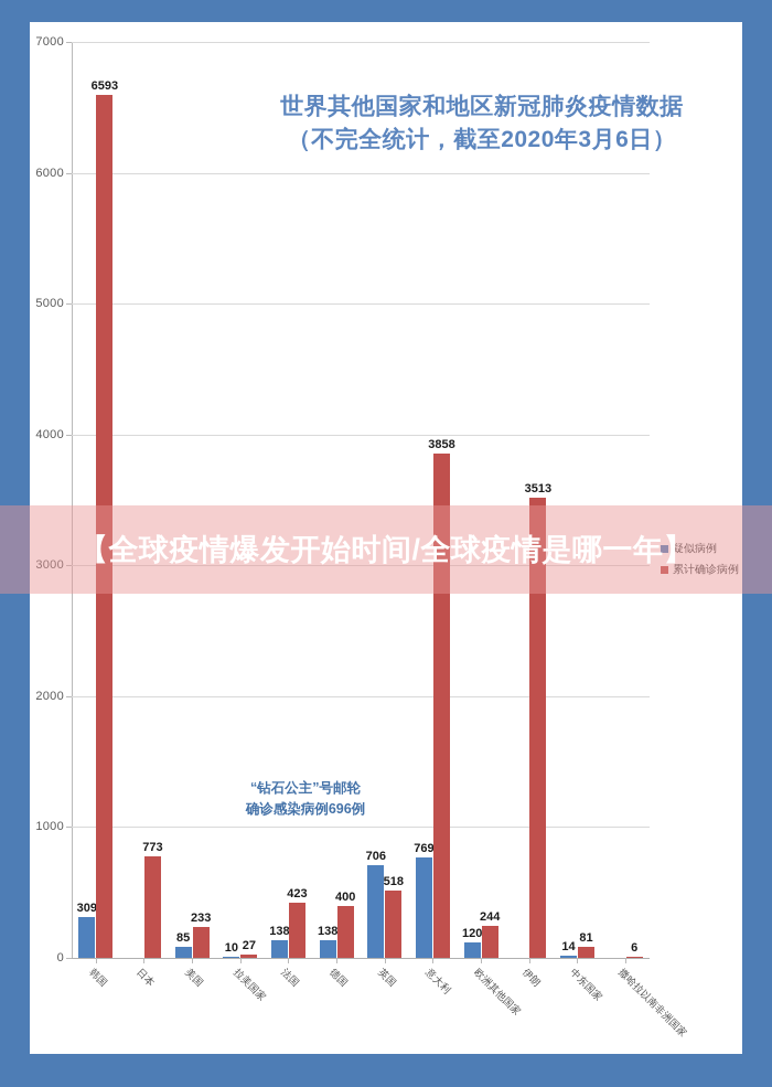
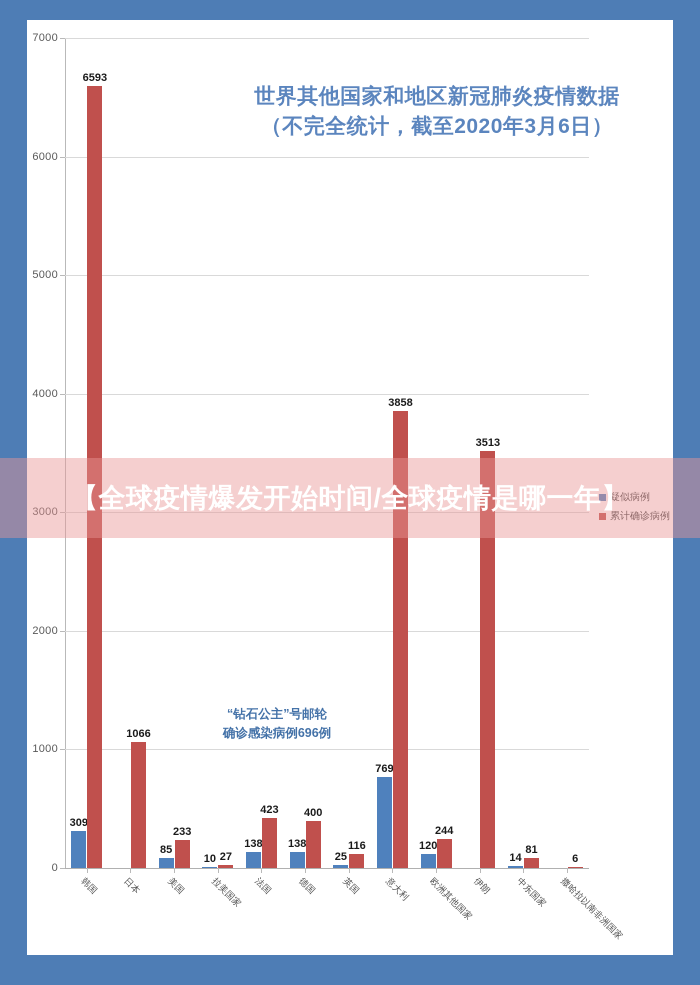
累计确诊病例/日本: 773 -> 1066
疑似病例/英国: 706 -> 25
累计确诊病例/英国: 518 -> 116
